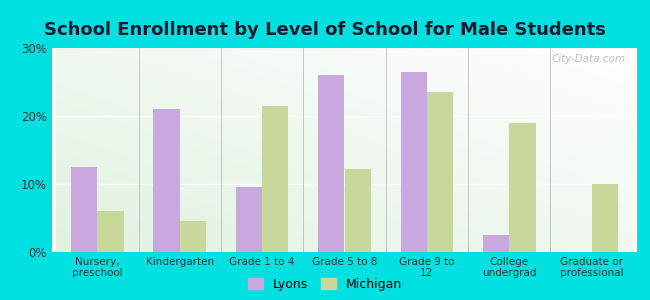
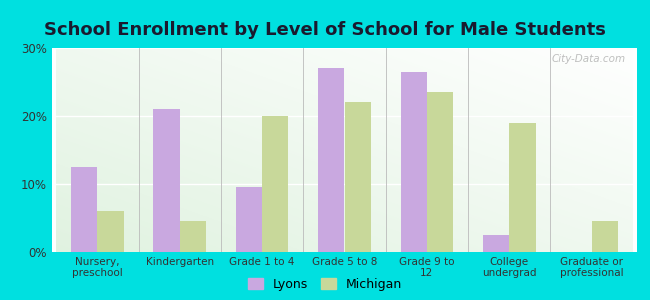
Michigan/Grade 1 to 4: 21.4% -> 20.0%
Lyons/Grade 5 to 8: 26.0% -> 27.0%
Michigan/Grade 5 to 8: 12.2% -> 22.0%
Michigan/Graduate or professional: 10.0% -> 4.5%
